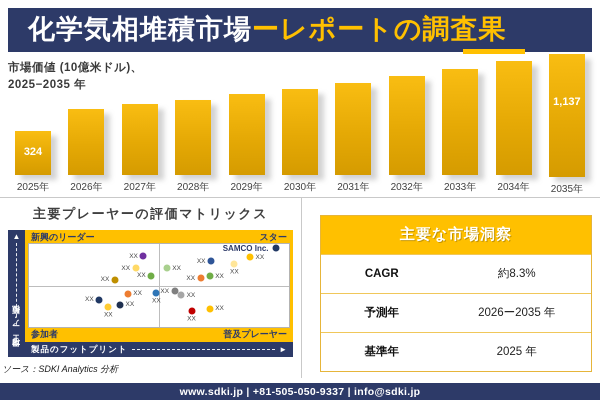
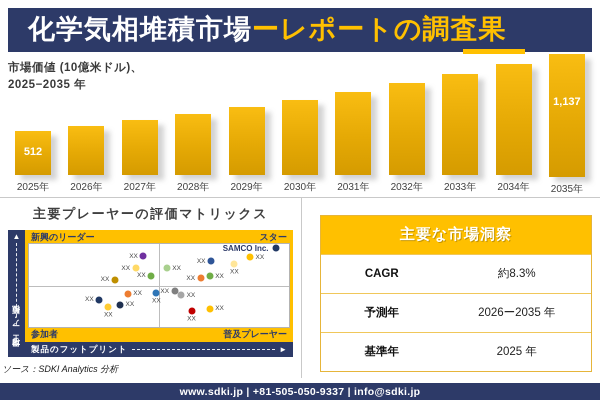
市場価値 (10億米ドル)、2025−2035 年/2025年: 324 -> 512
